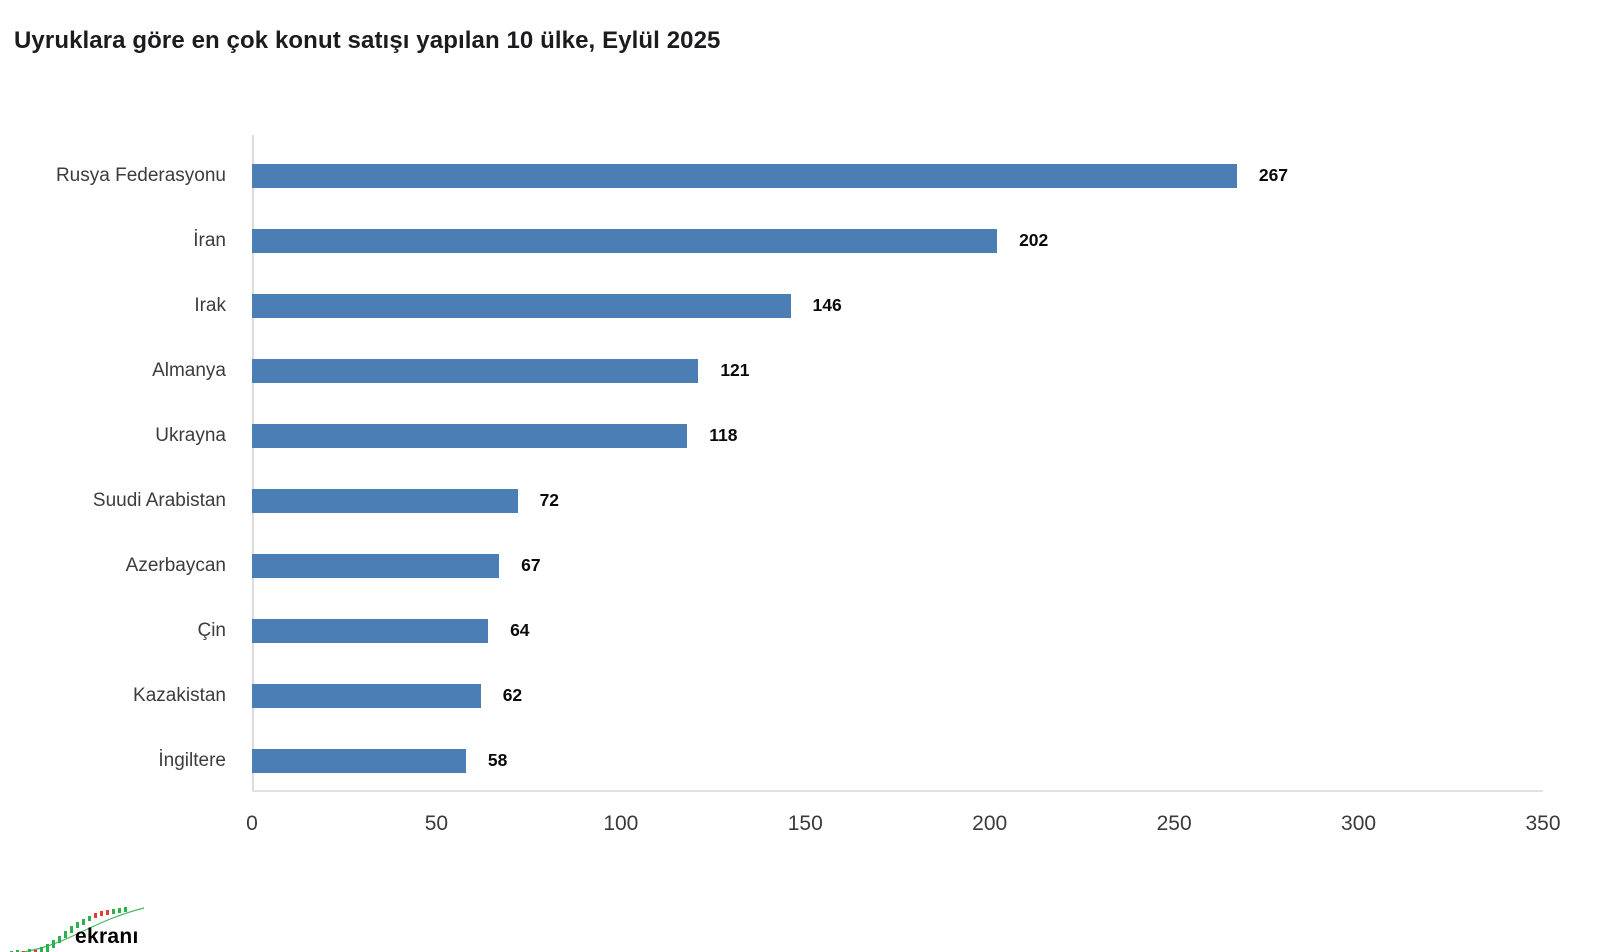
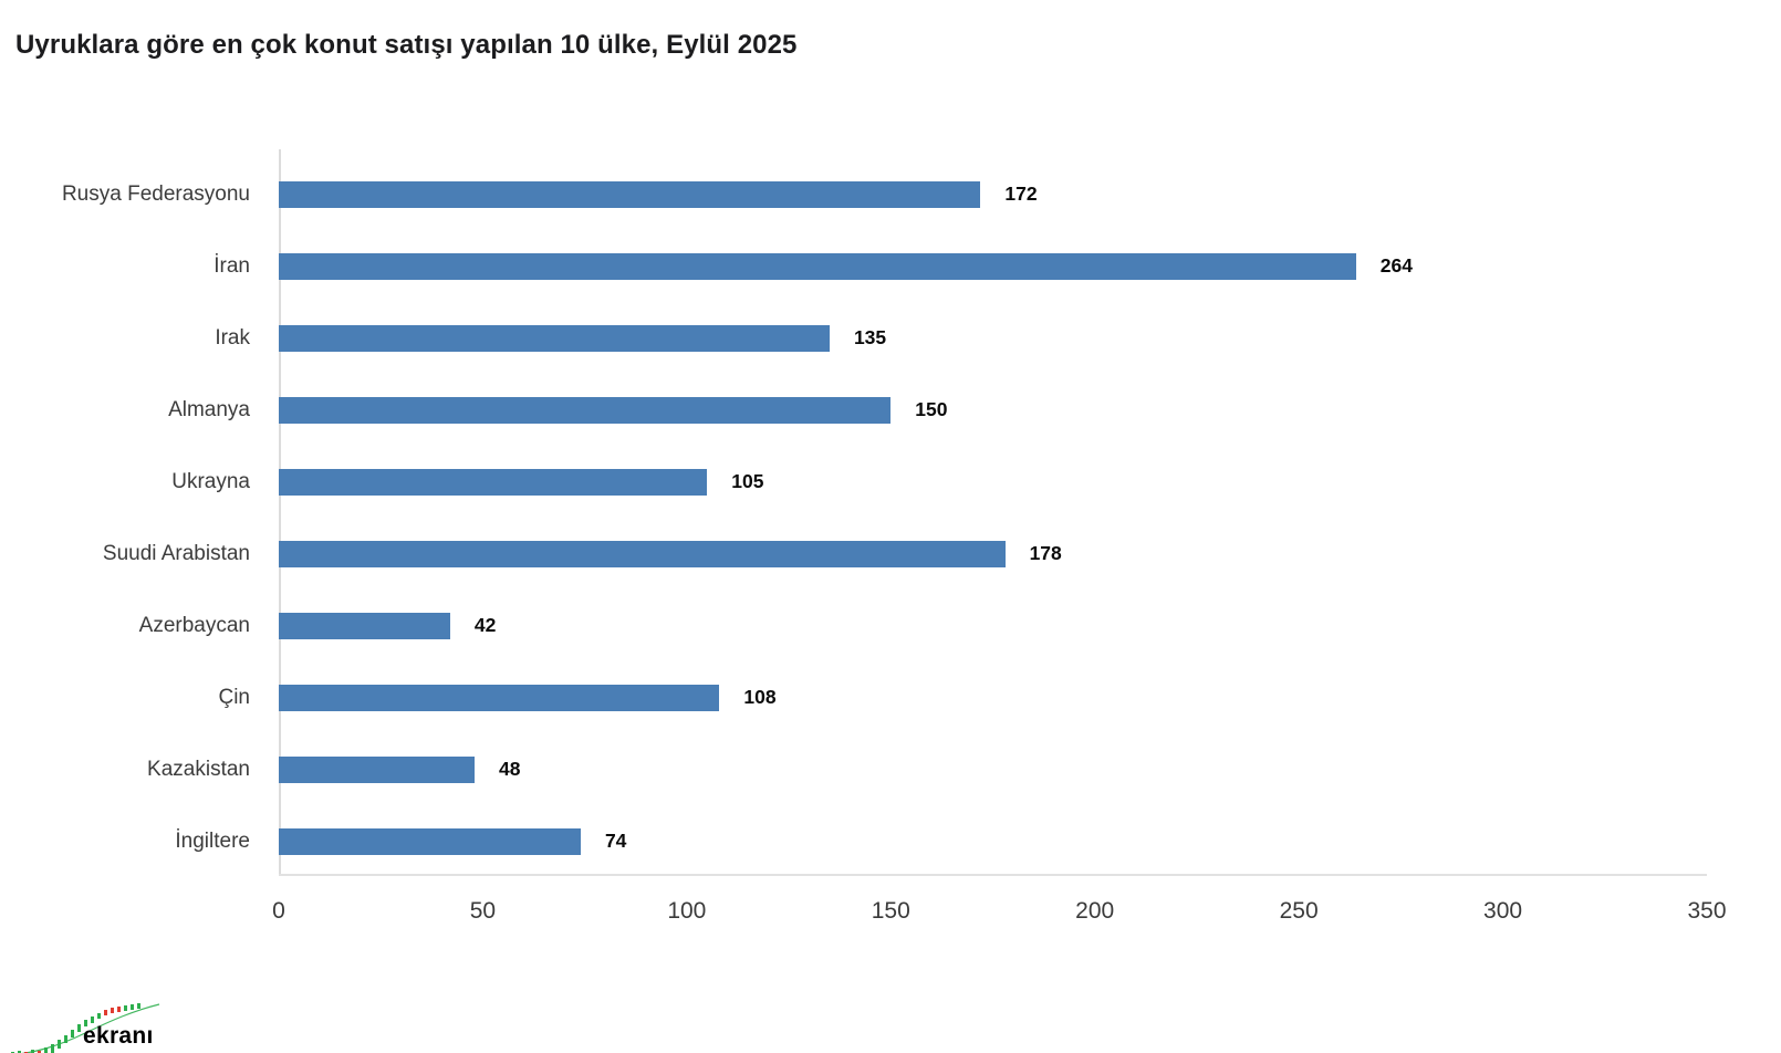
Rusya Federasyonu: 267 -> 172
İran: 202 -> 264
Irak: 146 -> 135
Almanya: 121 -> 150
Ukrayna: 118 -> 105
Suudi Arabistan: 72 -> 178
Azerbaycan: 67 -> 42
Çin: 64 -> 108
Kazakistan: 62 -> 48
İngiltere: 58 -> 74
